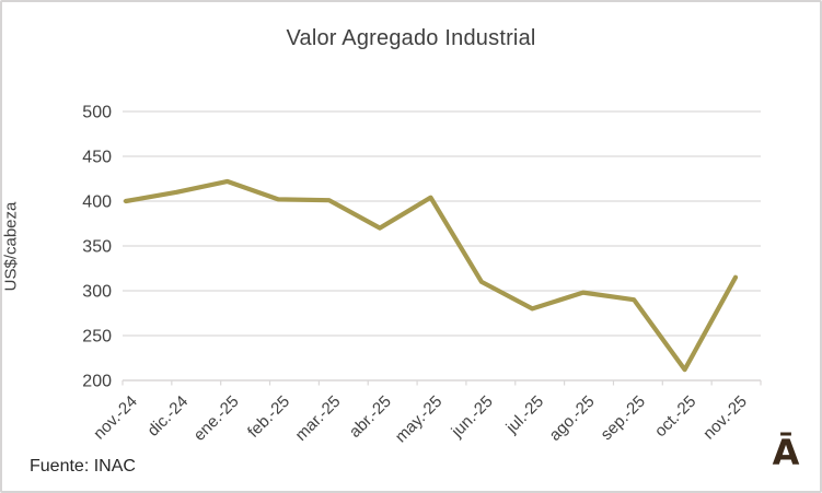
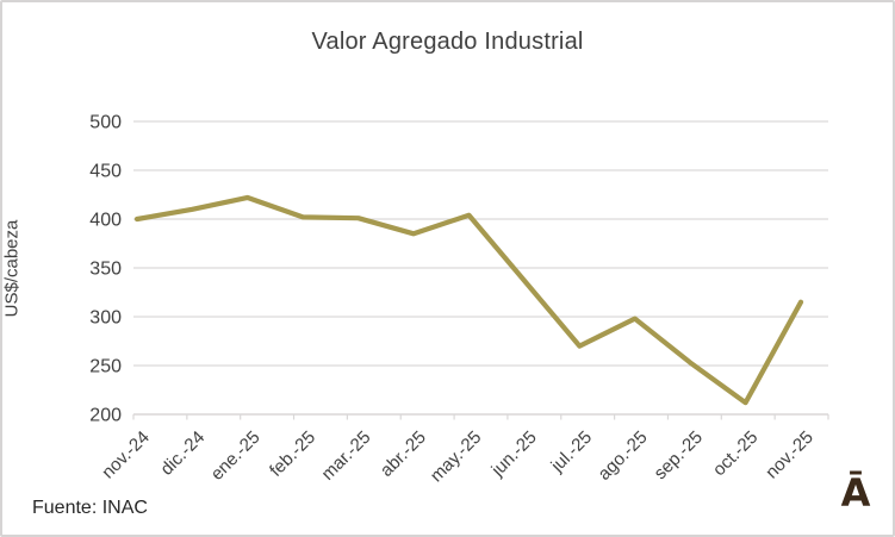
abr.-25: 370 -> 380
jun.-25: 310 -> 340
jul.-25: 280 -> 270
sep.-25: 290 -> 250
